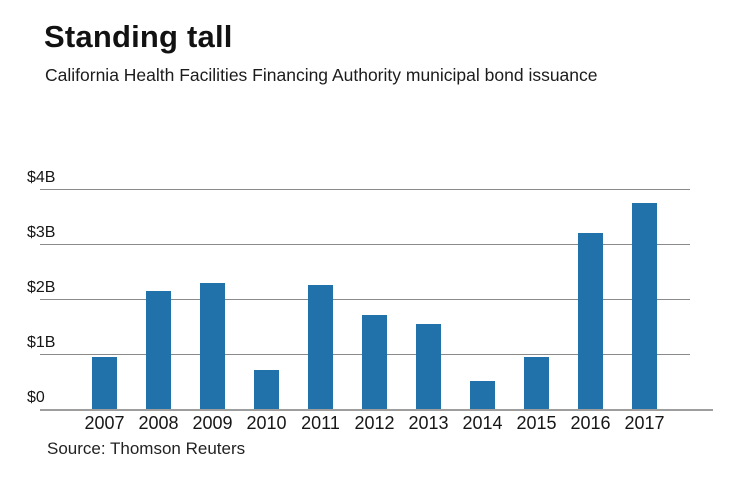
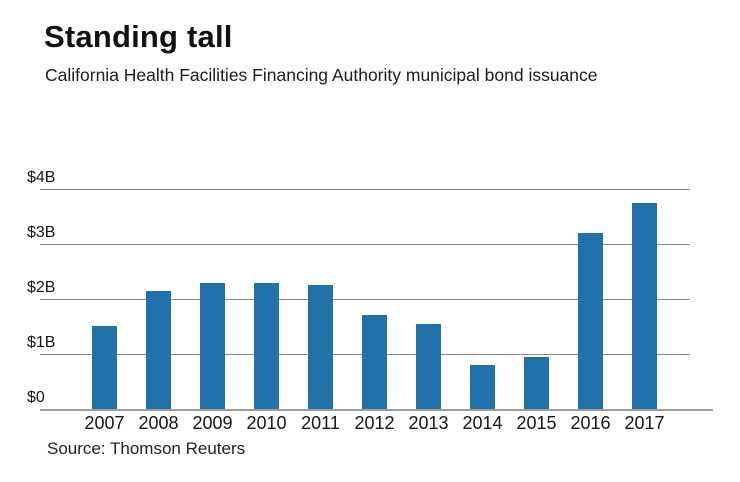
2007: $0.9B -> $1.5B
2010: $0.7B -> $2.3B
2014: $0.5B -> $0.8B
